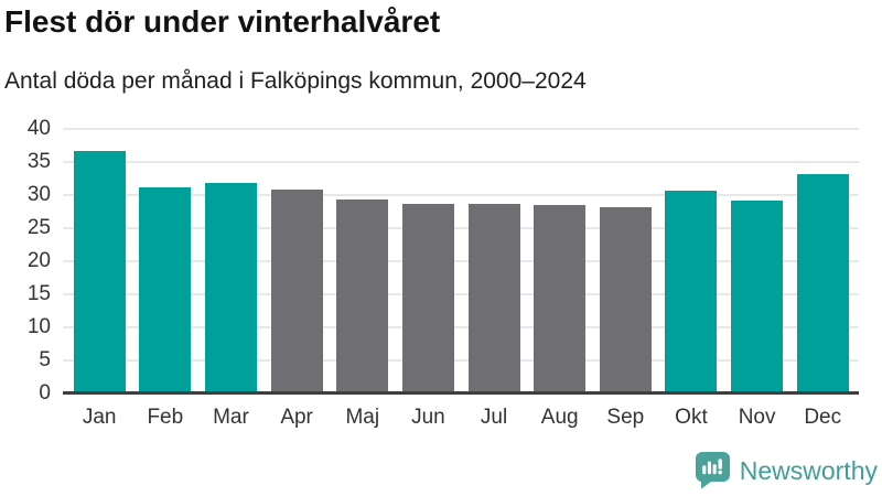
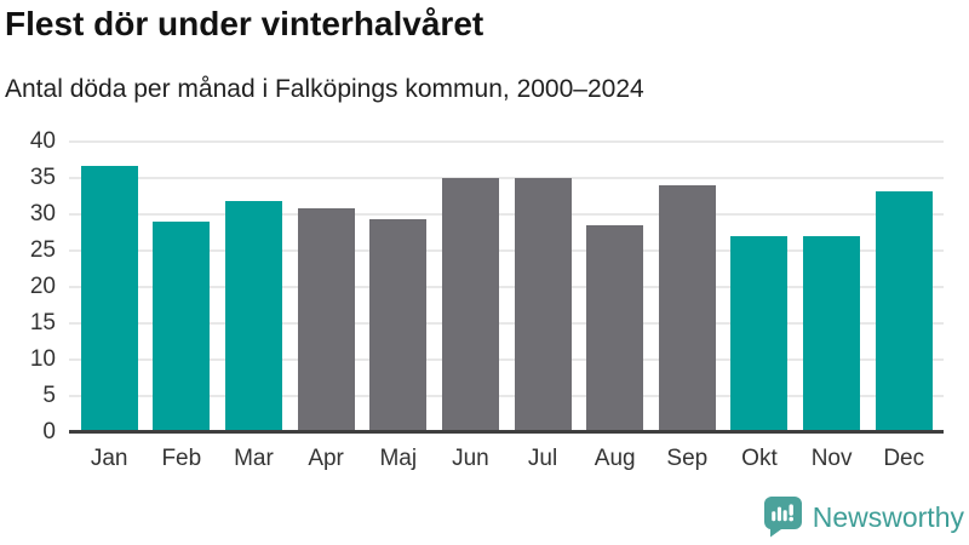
Feb: 31 -> 29
Jun: 29 -> 35
Jul: 29 -> 35
Sep: 28 -> 34
Okt: 31 -> 27
Nov: 29 -> 27
